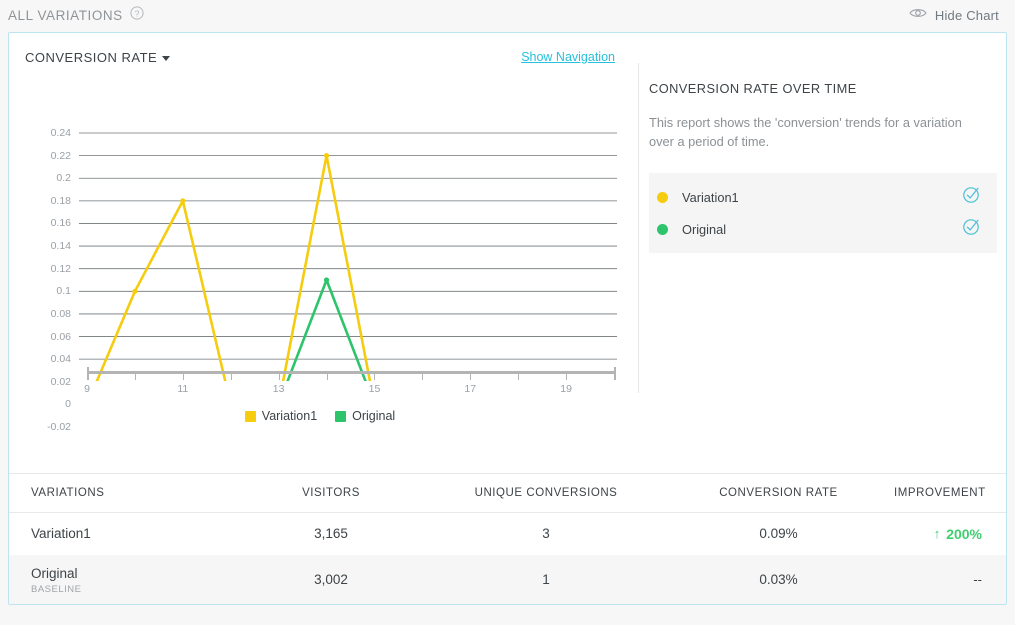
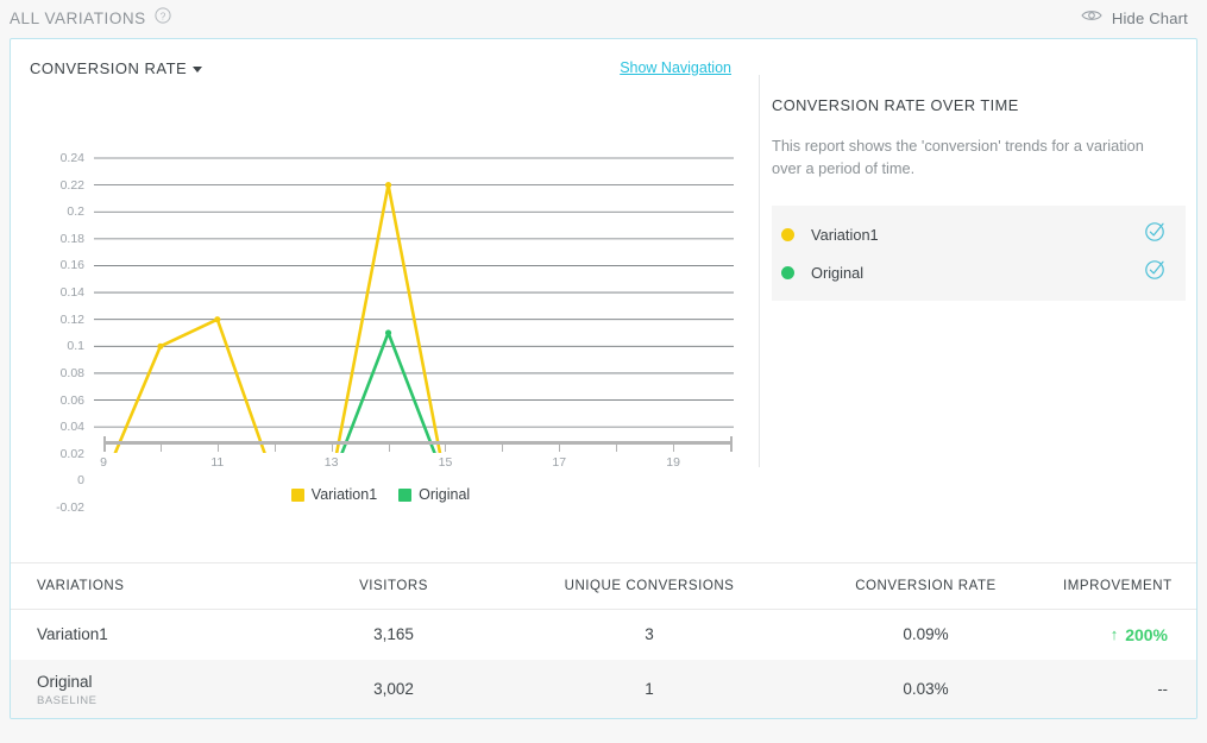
Variation1/11: 0.18 -> 0.12
